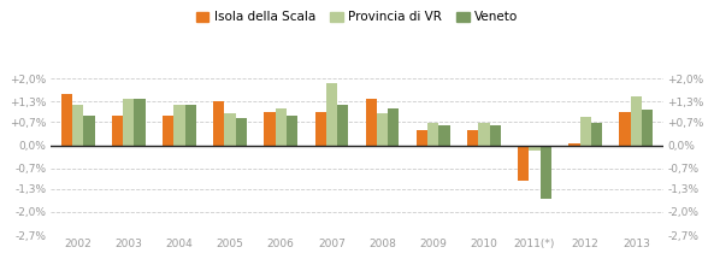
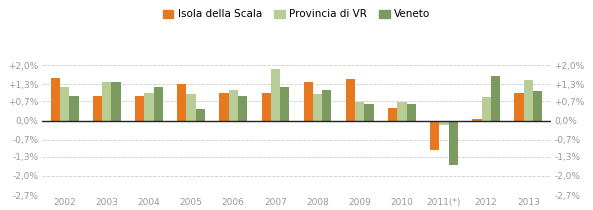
Provincia di VR/2004: 1,20% -> 1,00%
Veneto/2005: 0,80% -> 0,40%
Isola della Scala/2009: 0,45% -> 1,50%
Veneto/2012: 0,65% -> 1,60%
